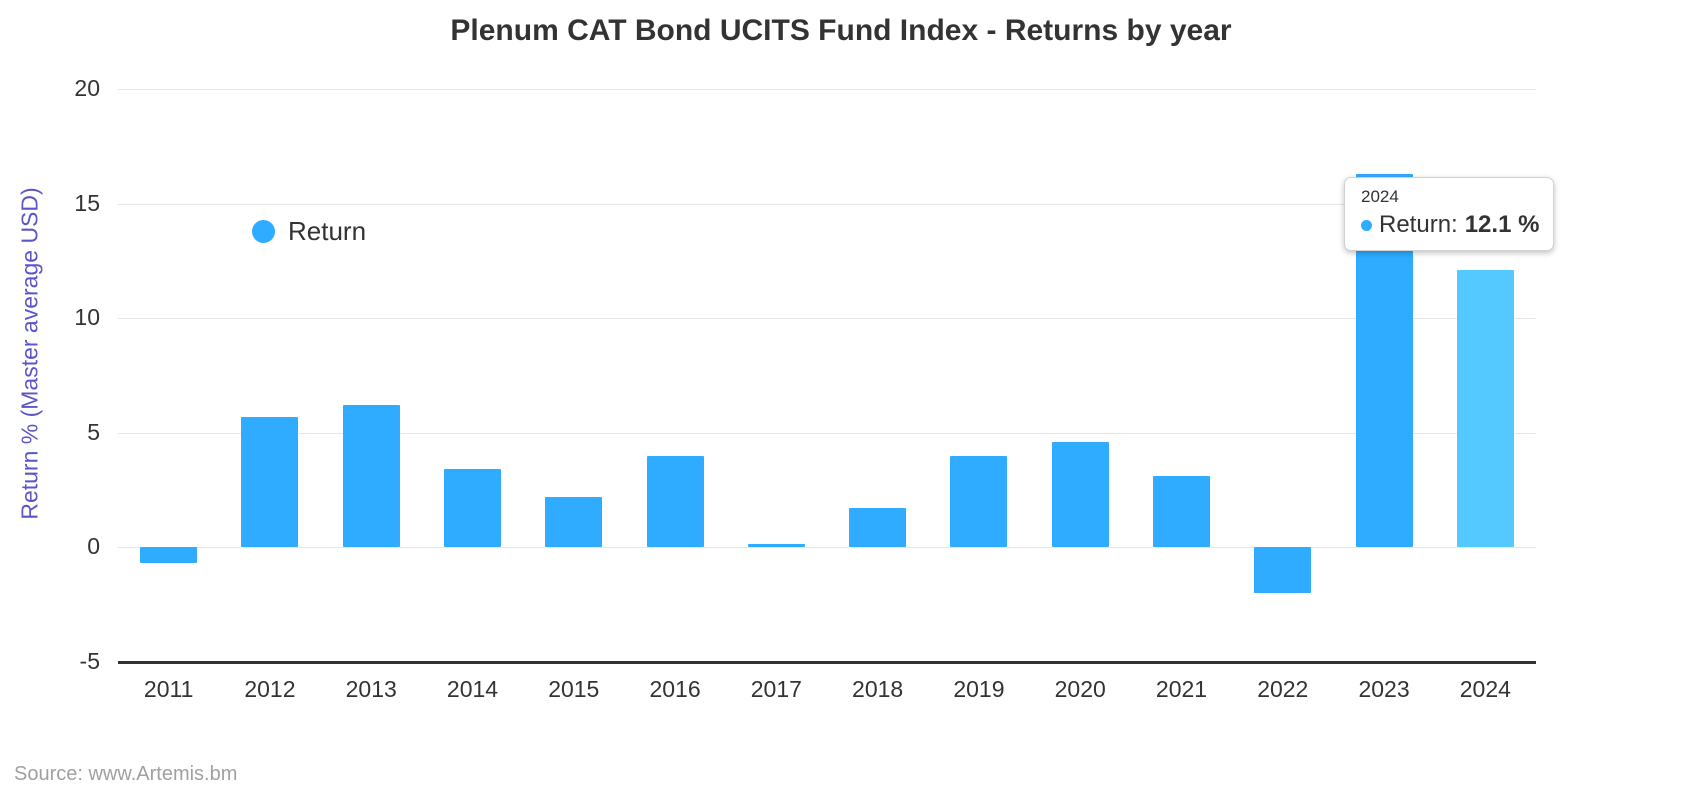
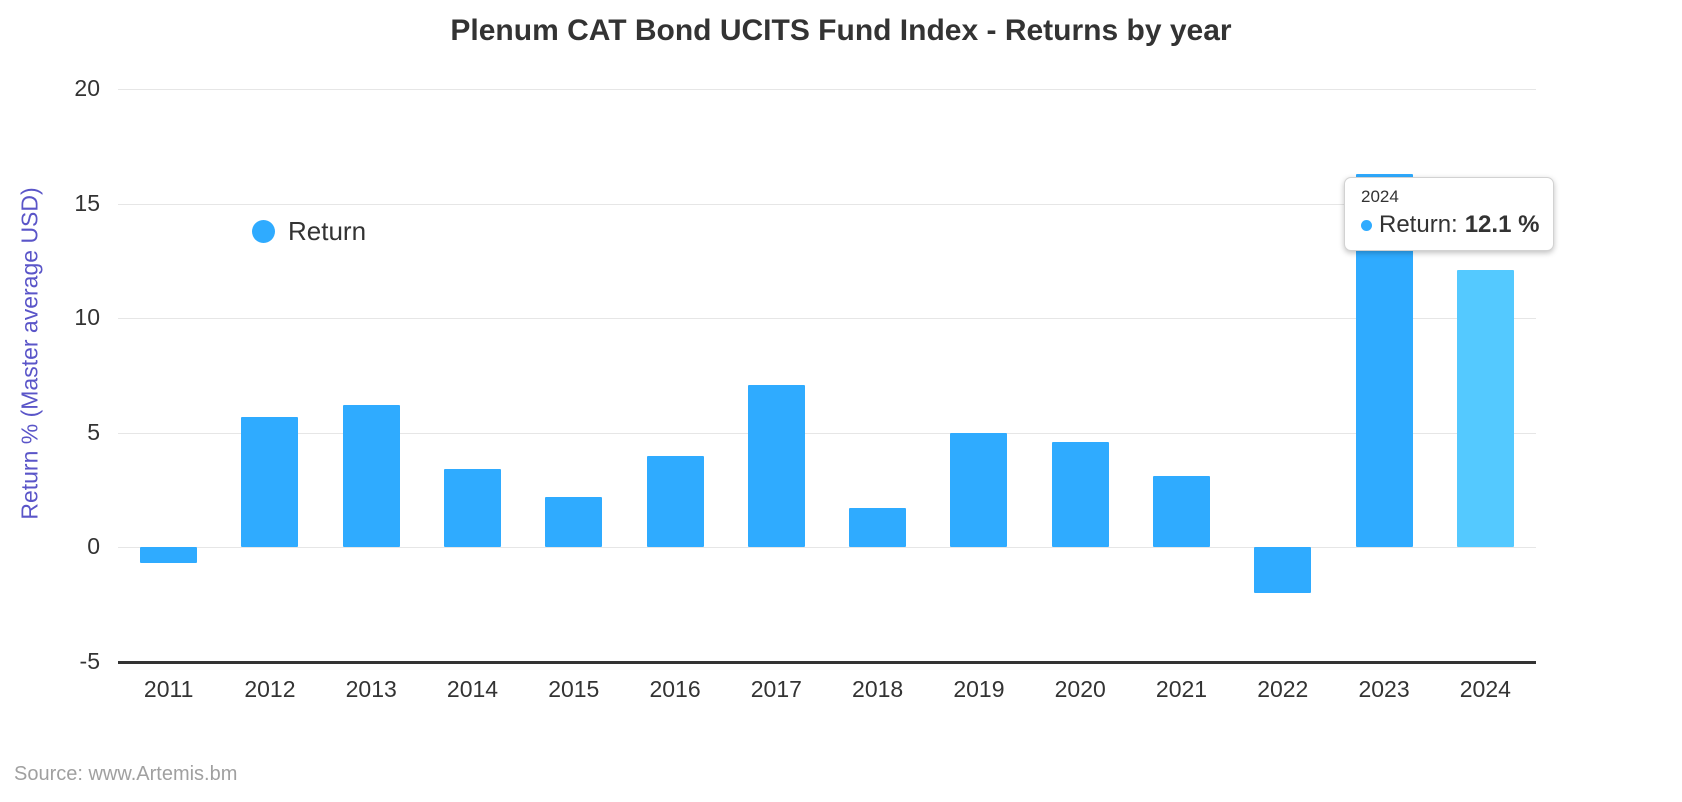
2017: 0.1 -> 7.1
2019: 4.0 -> 5.0
